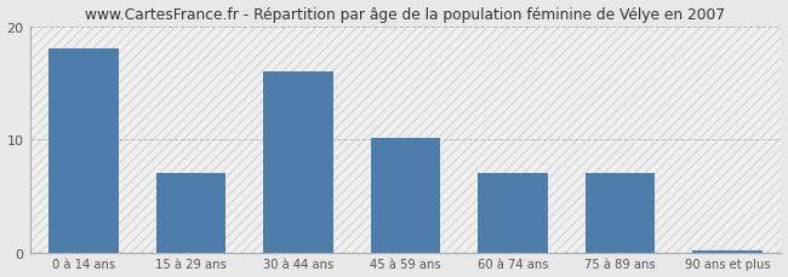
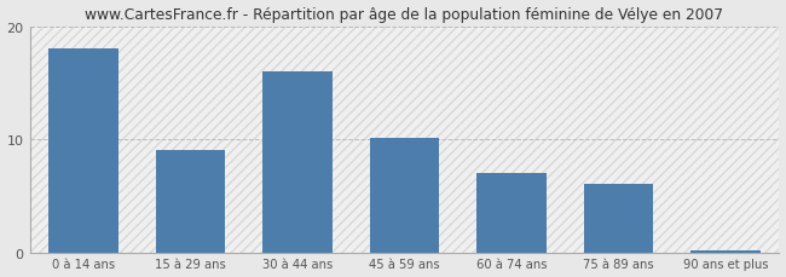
15 à 29 ans: 7.0 -> 9.0
75 à 89 ans: 7.0 -> 6.0
